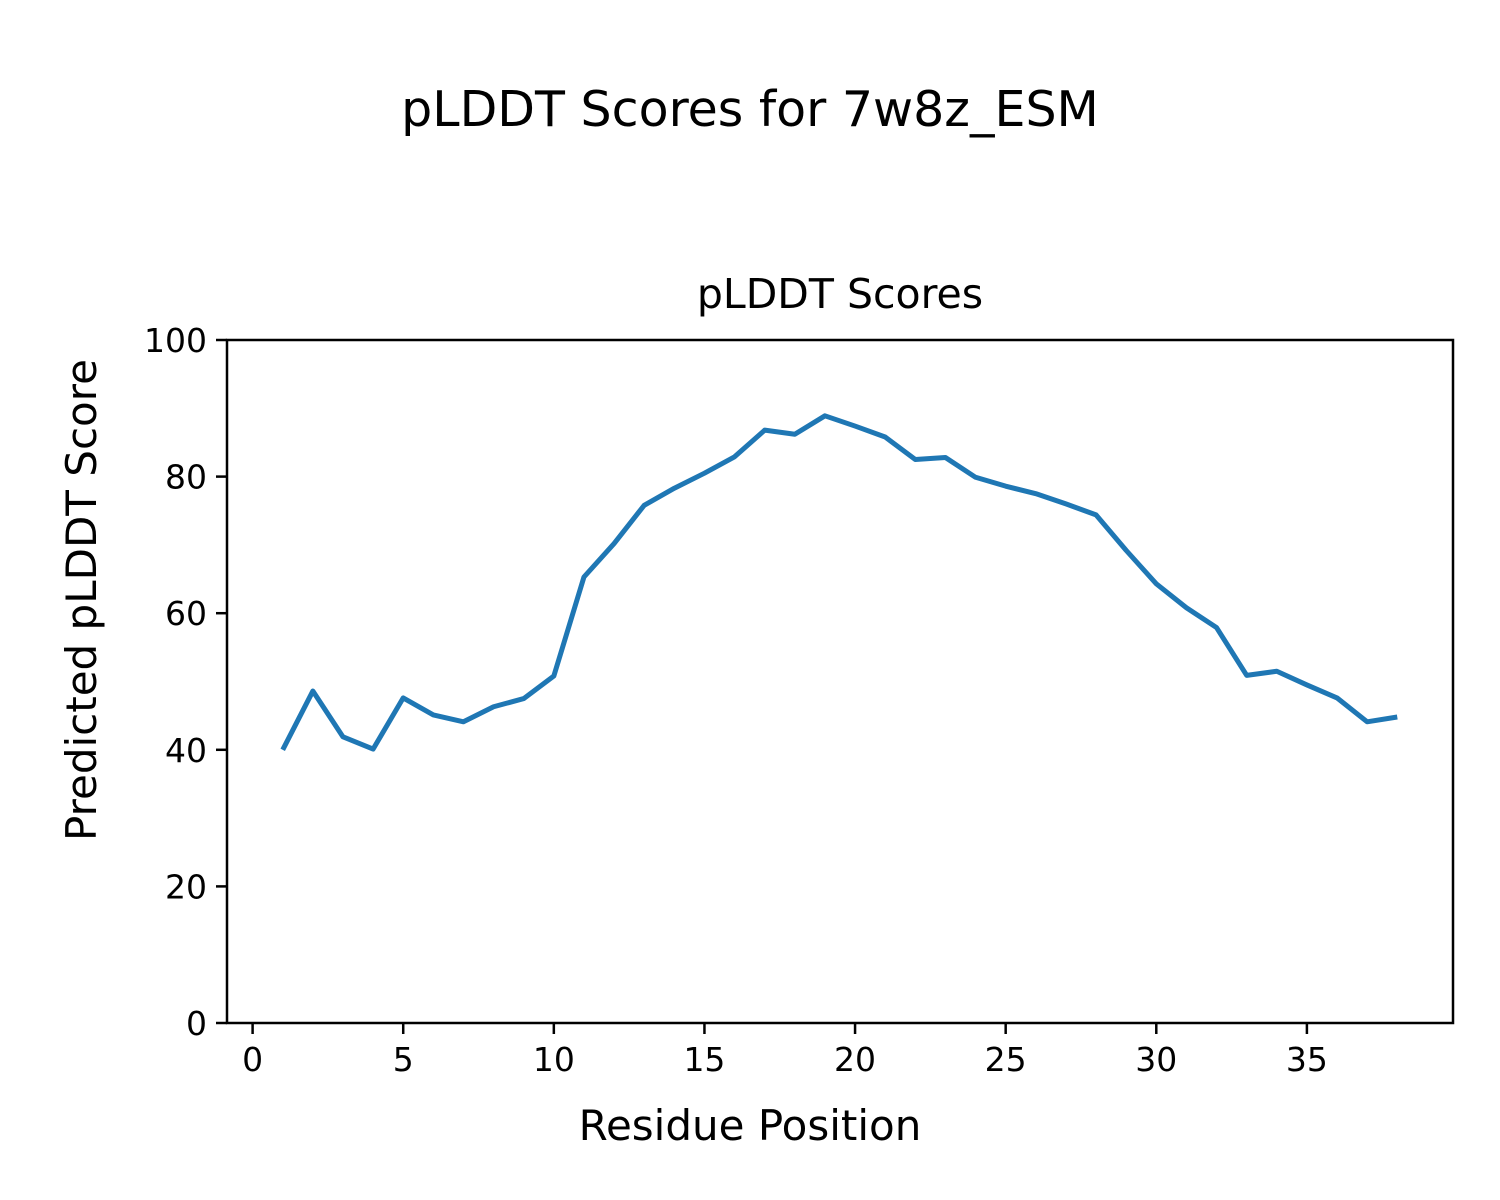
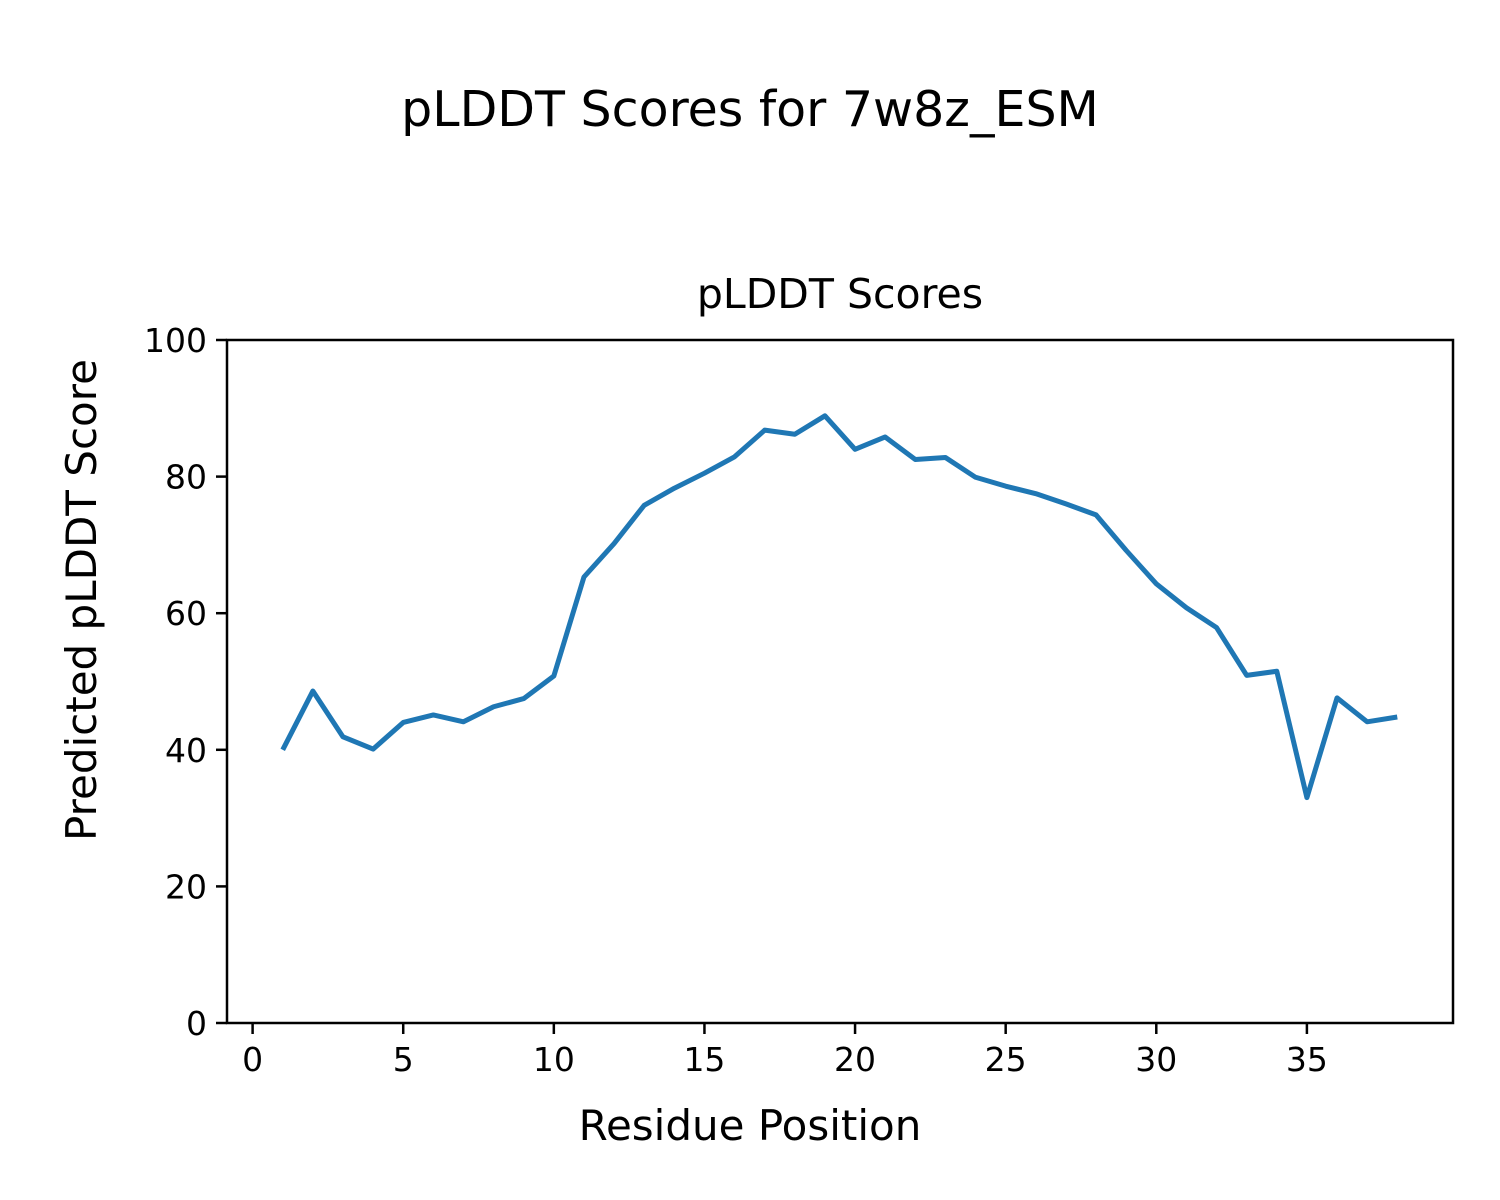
5: 48 -> 44
20: 87 -> 84
35: 50 -> 33
